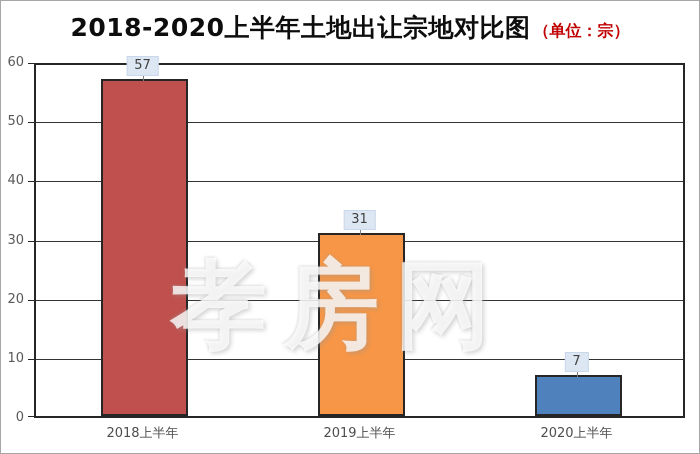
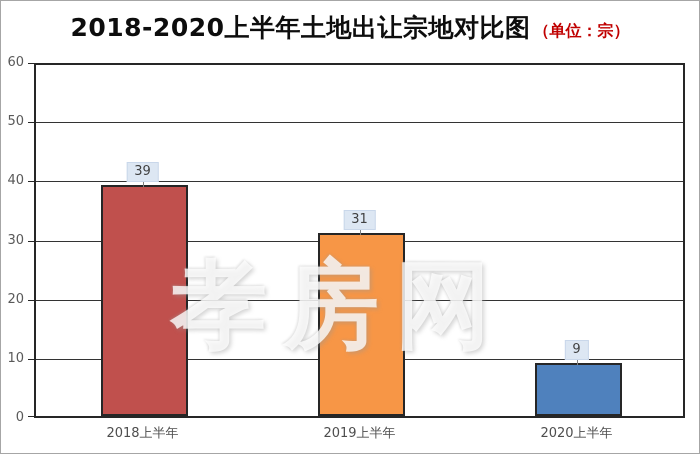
2018上半年: 57 -> 39
2020上半年: 7 -> 9
